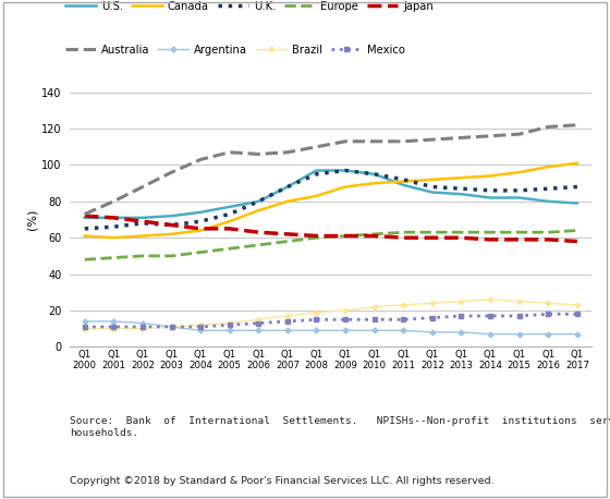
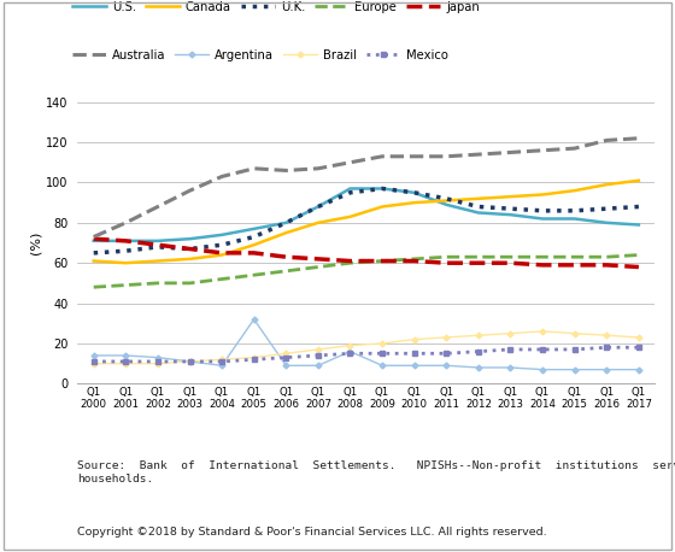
Argentina/Q1 2005: 9 -> 32
Argentina/Q1 2008: 9 -> 16
